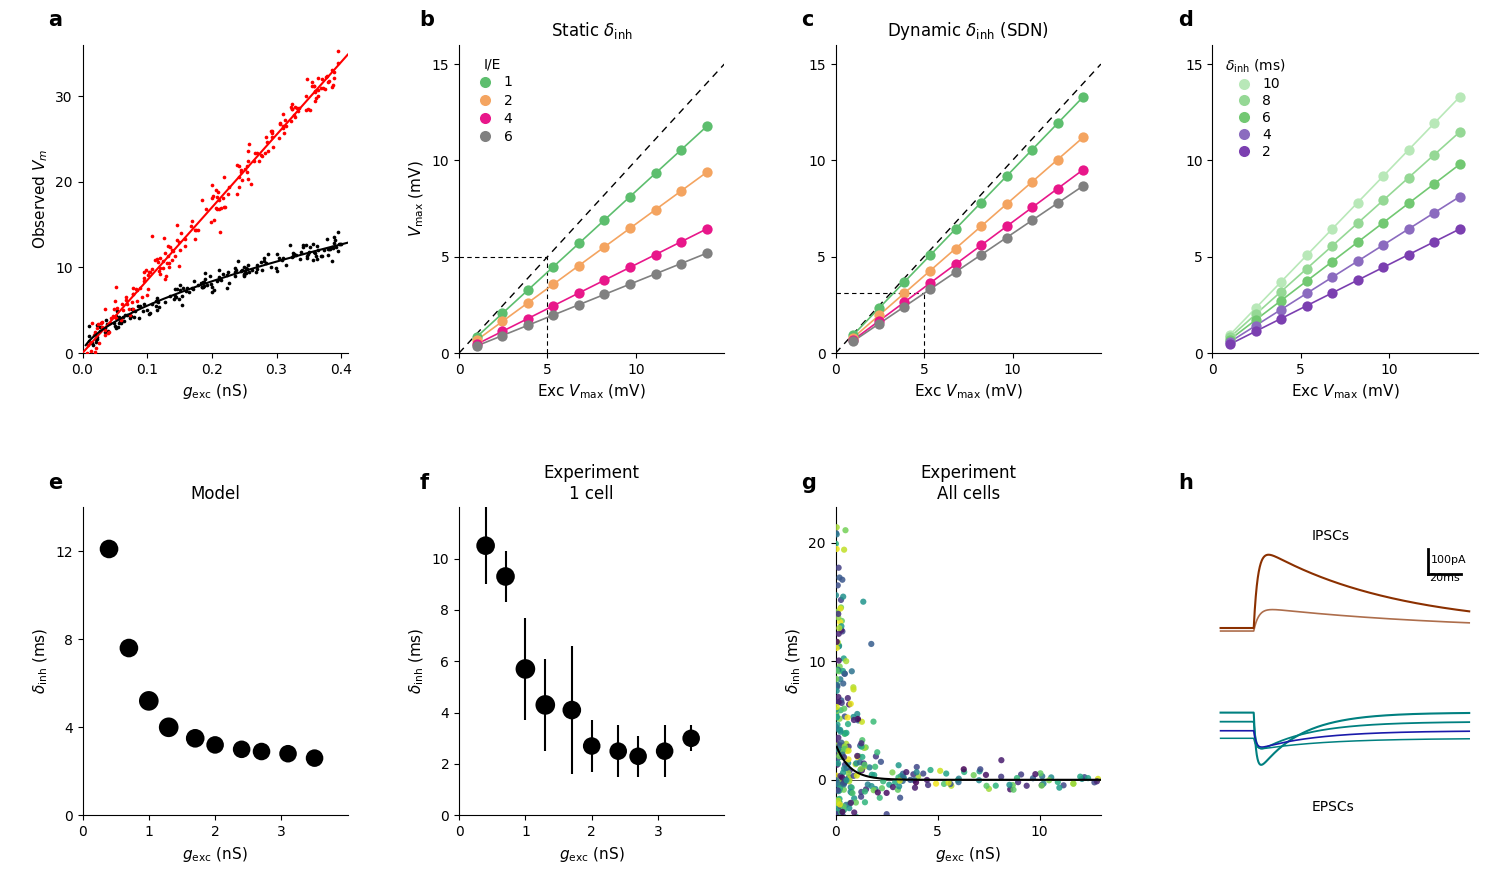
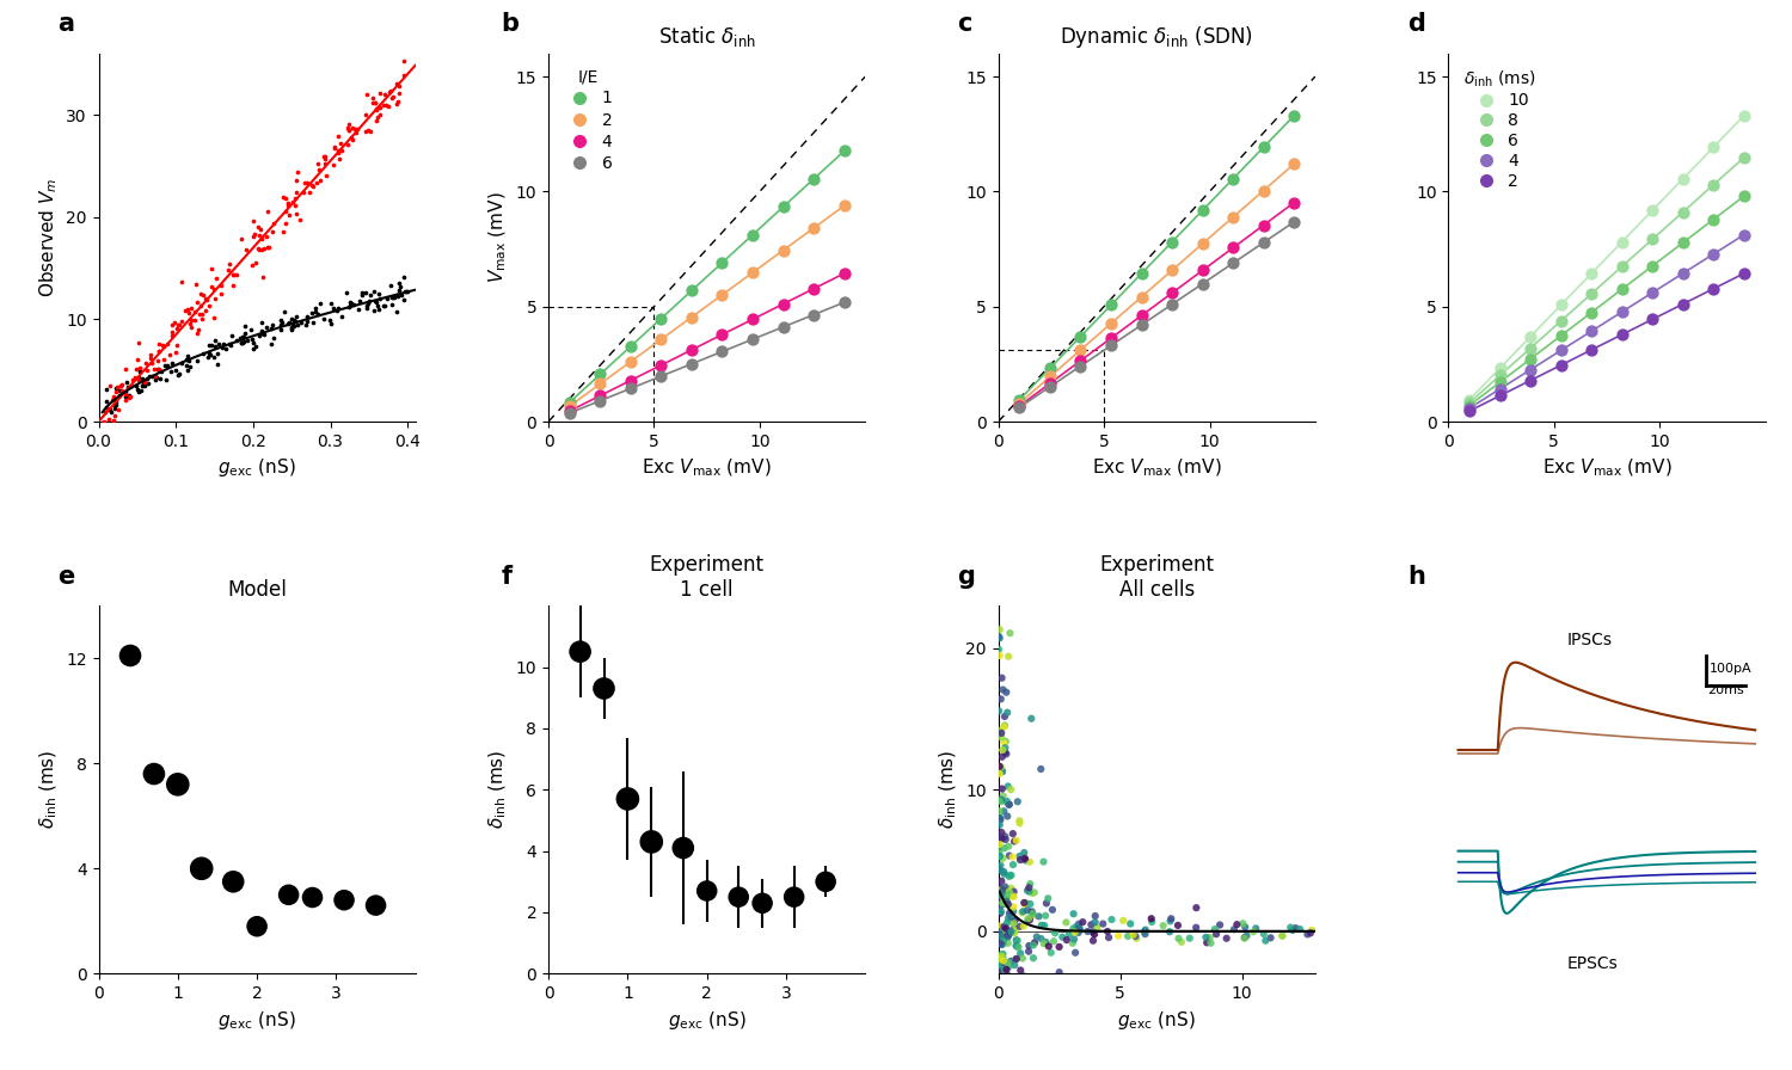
Model/1: 5.2 -> 7.2
Model/2: 3.2 -> 1.8
